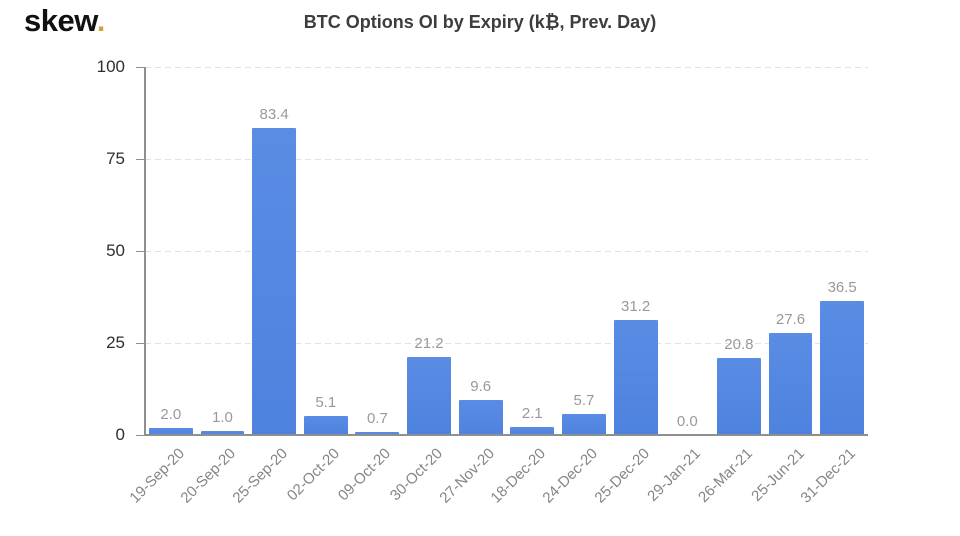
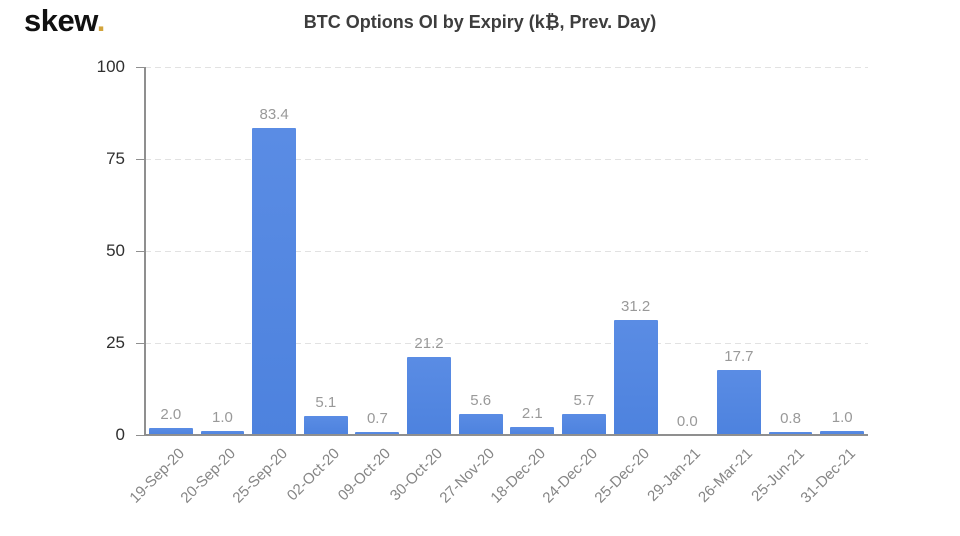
27-Nov-20: 9.6 -> 5.6
26-Mar-21: 20.8 -> 17.7
25-Jun-21: 27.6 -> 0.8
31-Dec-21: 36.5 -> 1.0
